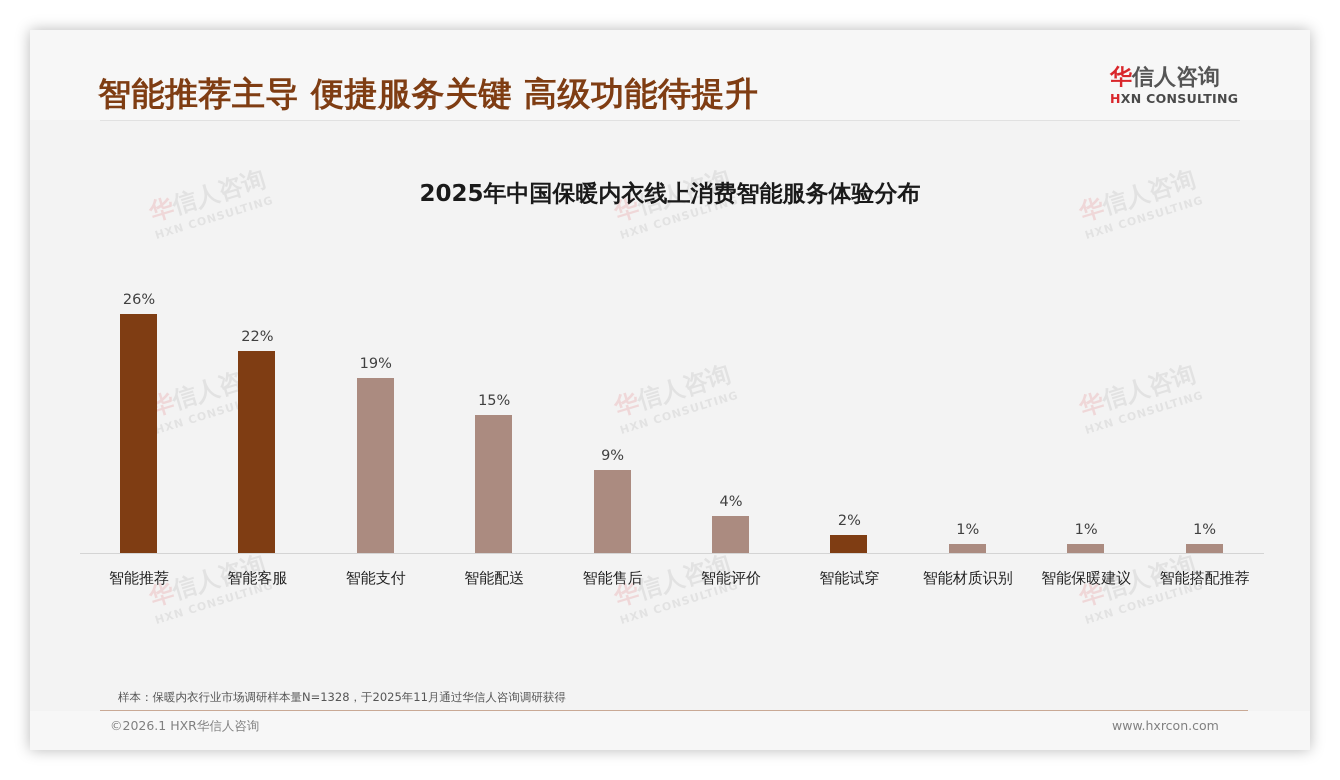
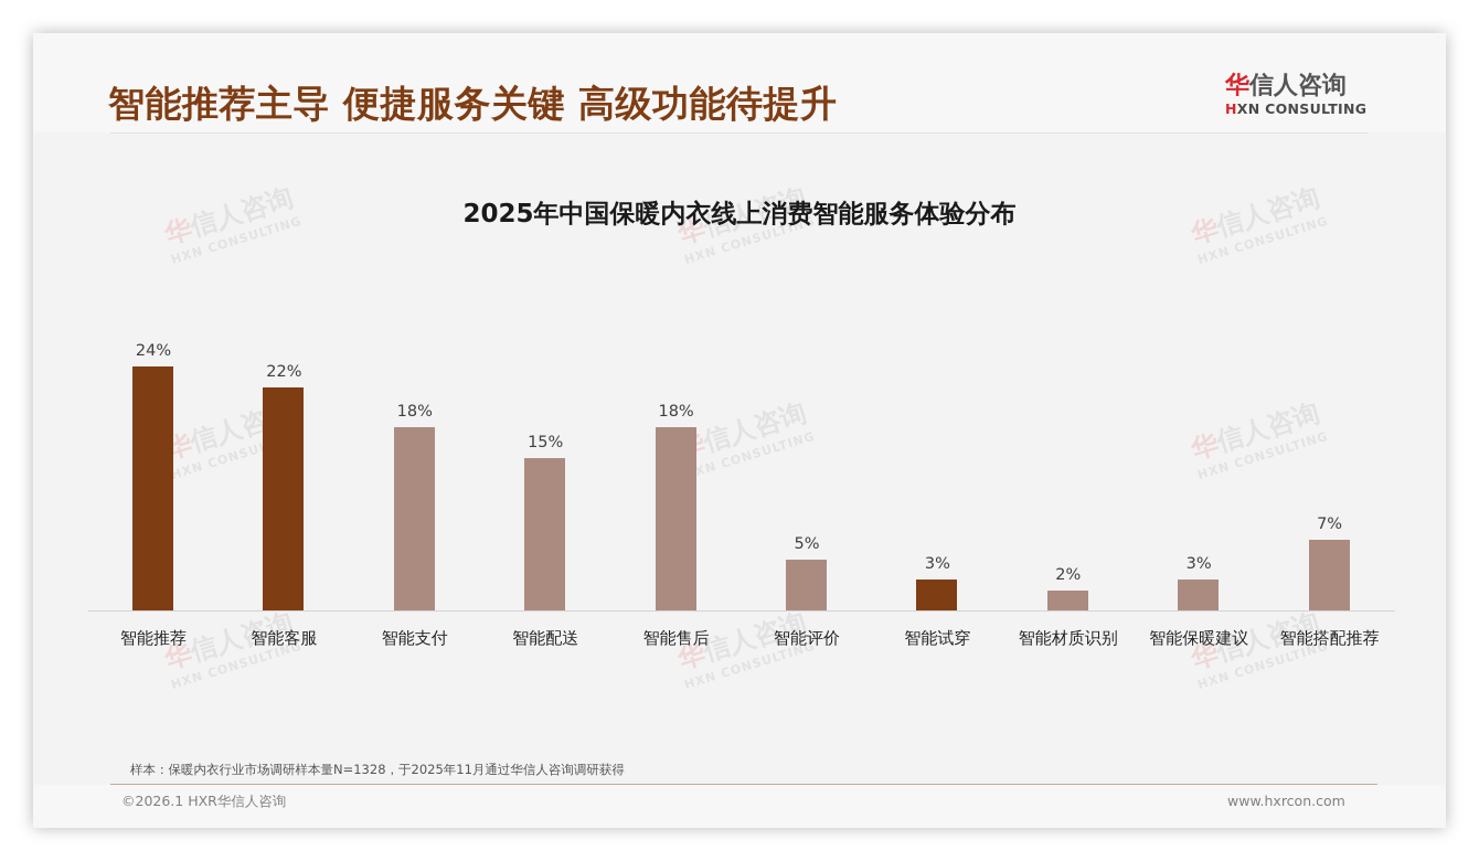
智能推荐: 26% -> 24%
智能支付: 19% -> 18%
智能售后: 9% -> 18%
智能评价: 4% -> 5%
智能试穿: 2% -> 3%
智能材质识别: 1% -> 2%
智能保暖建议: 1% -> 3%
智能搭配推荐: 1% -> 7%
